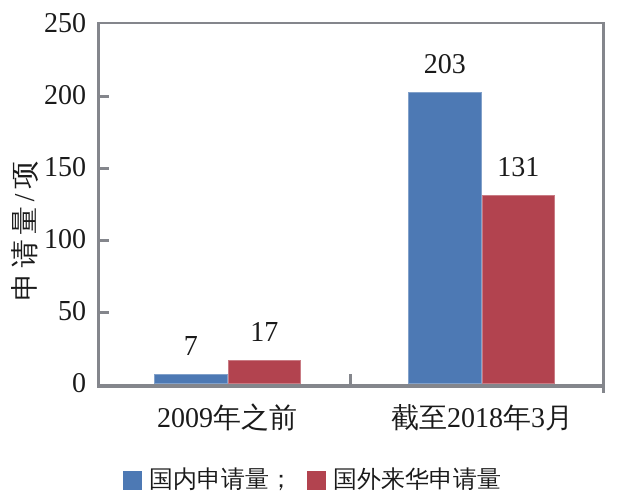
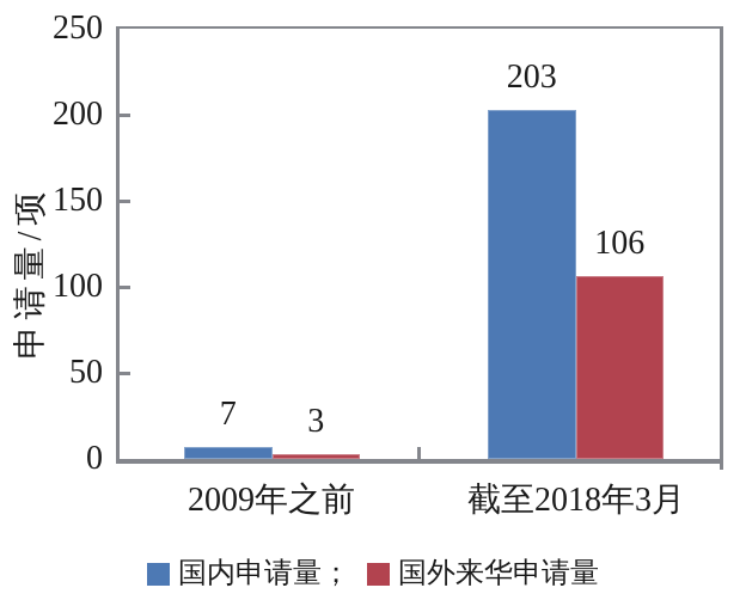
国外来华申请量/2009年之前: 17 -> 3
国外来华申请量/截至2018年3月: 131 -> 106
